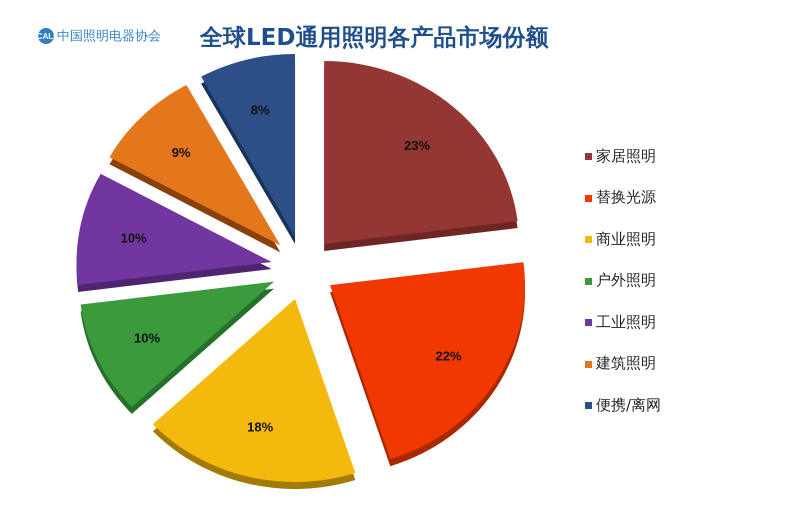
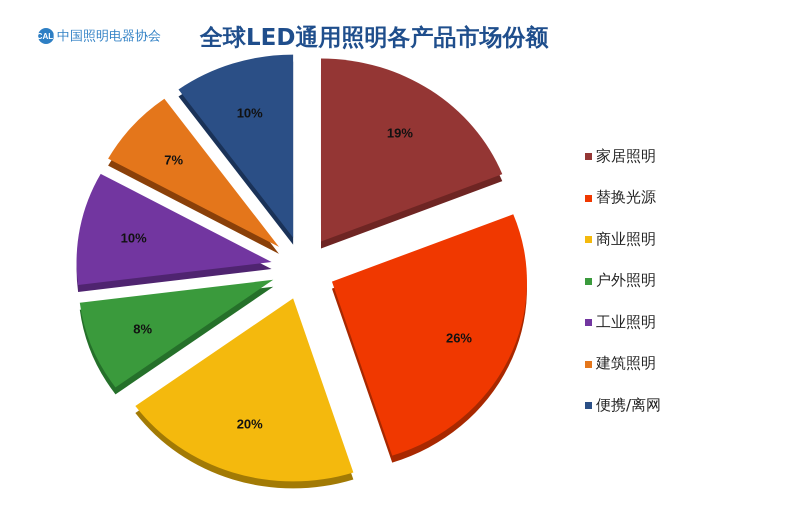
家居照明: 23% -> 19%
替换光源: 22% -> 26%
商业照明: 18% -> 20%
户外照明: 10% -> 8%
建筑照明: 9% -> 7%
便携/离网: 8% -> 10%
